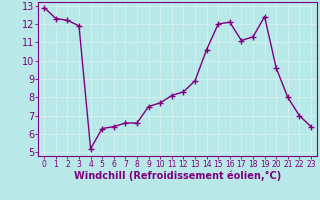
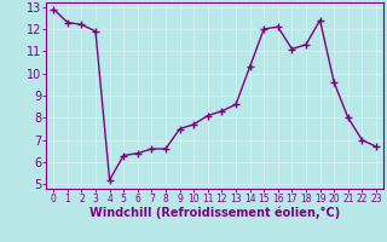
13: 8.9 -> 8.6
14: 10.6 -> 10.3
23: 6.4 -> 6.7
